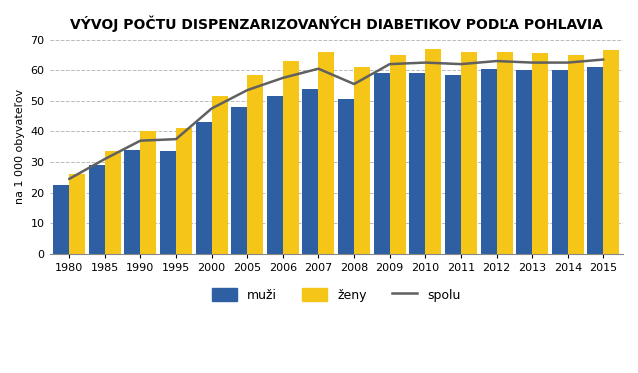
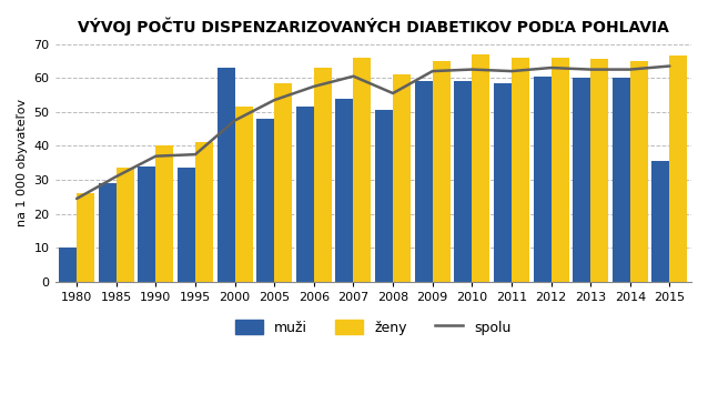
muži/1980: 22.5 -> 10.0
muži/2000: 43.0 -> 63.0
muži/2015: 61.0 -> 35.5
